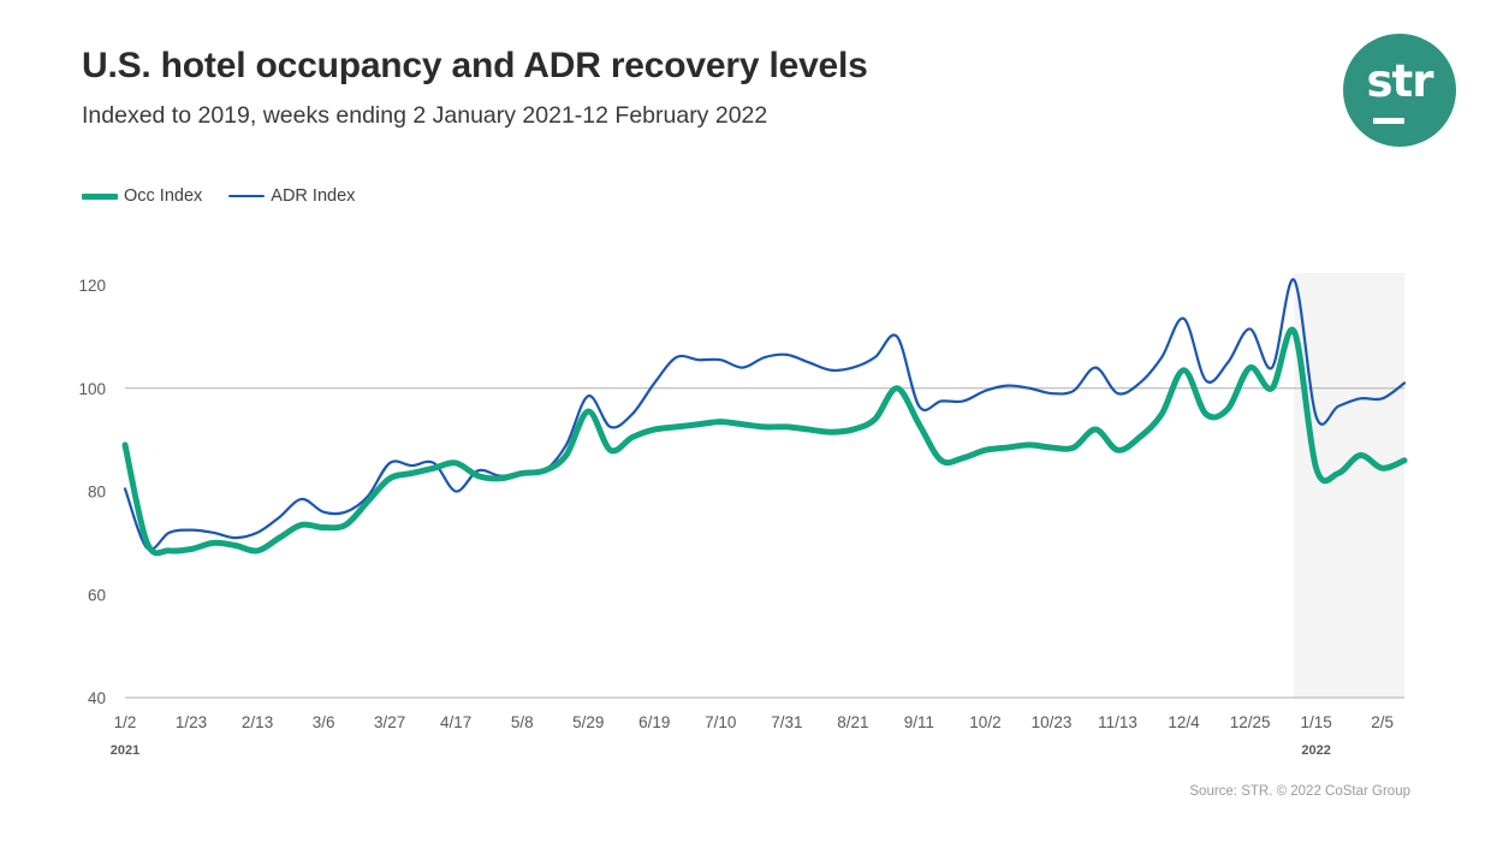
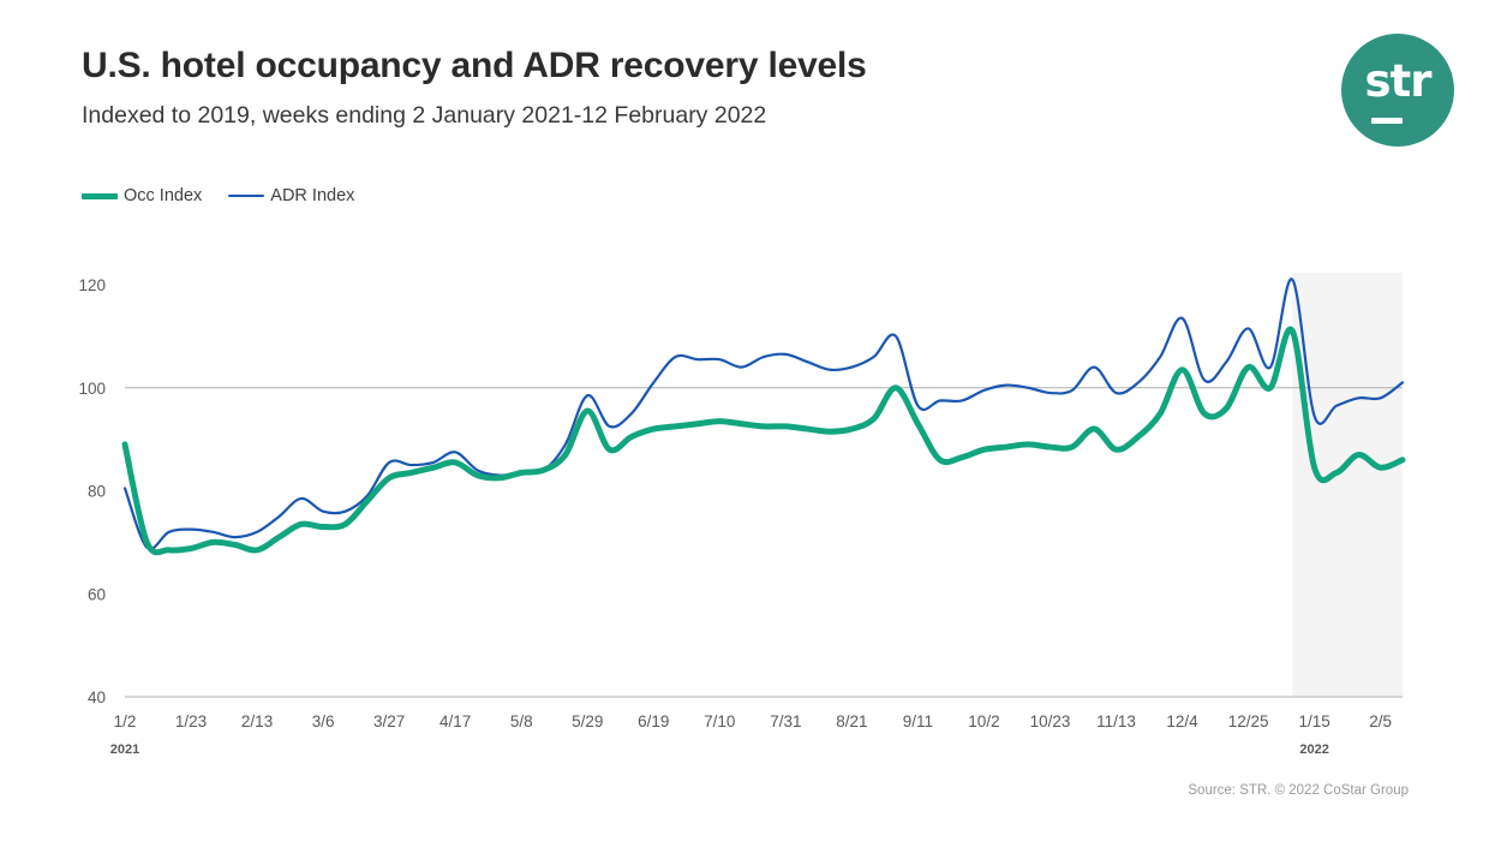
ADR Index/4/17: 80 -> 88
